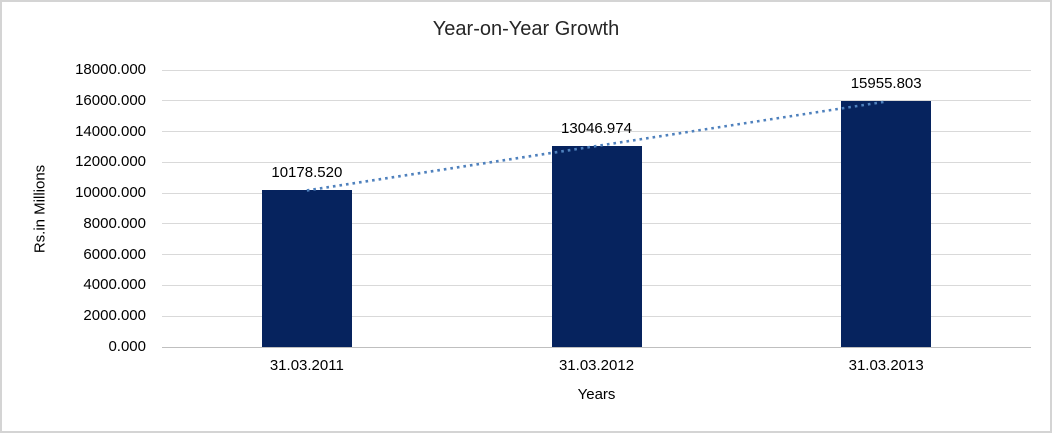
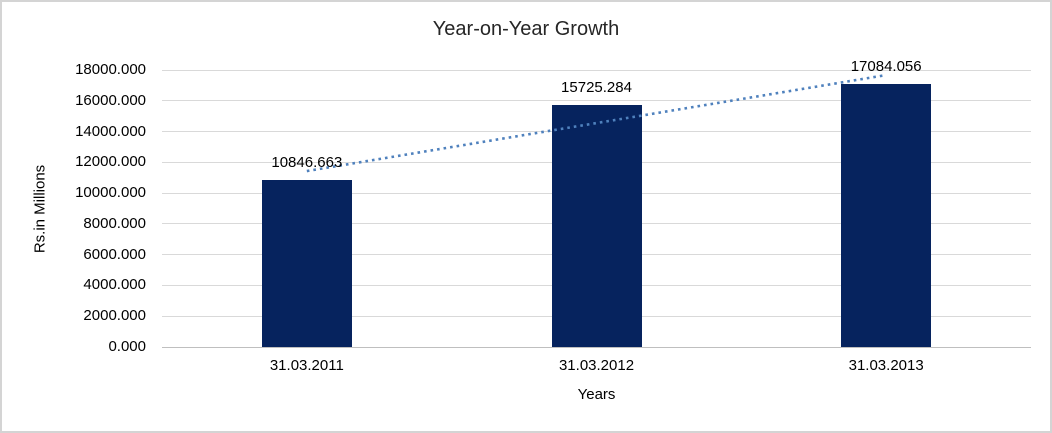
31.03.2011: 10178.520 -> 10846.663
31.03.2012: 13046.974 -> 15725.284
31.03.2013: 15955.803 -> 17084.056
